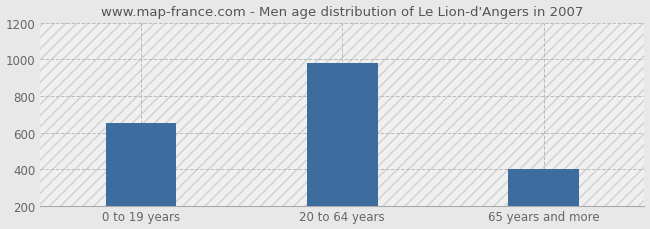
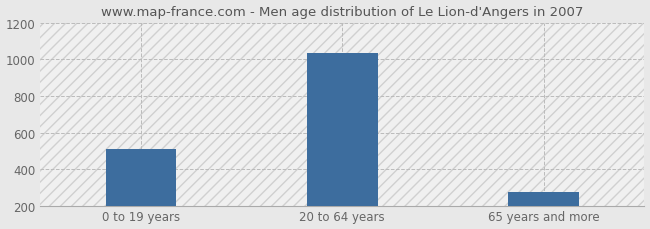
0 to 19 years: 650 -> 510
20 to 64 years: 980 -> 1040
65 years and more: 400 -> 280
